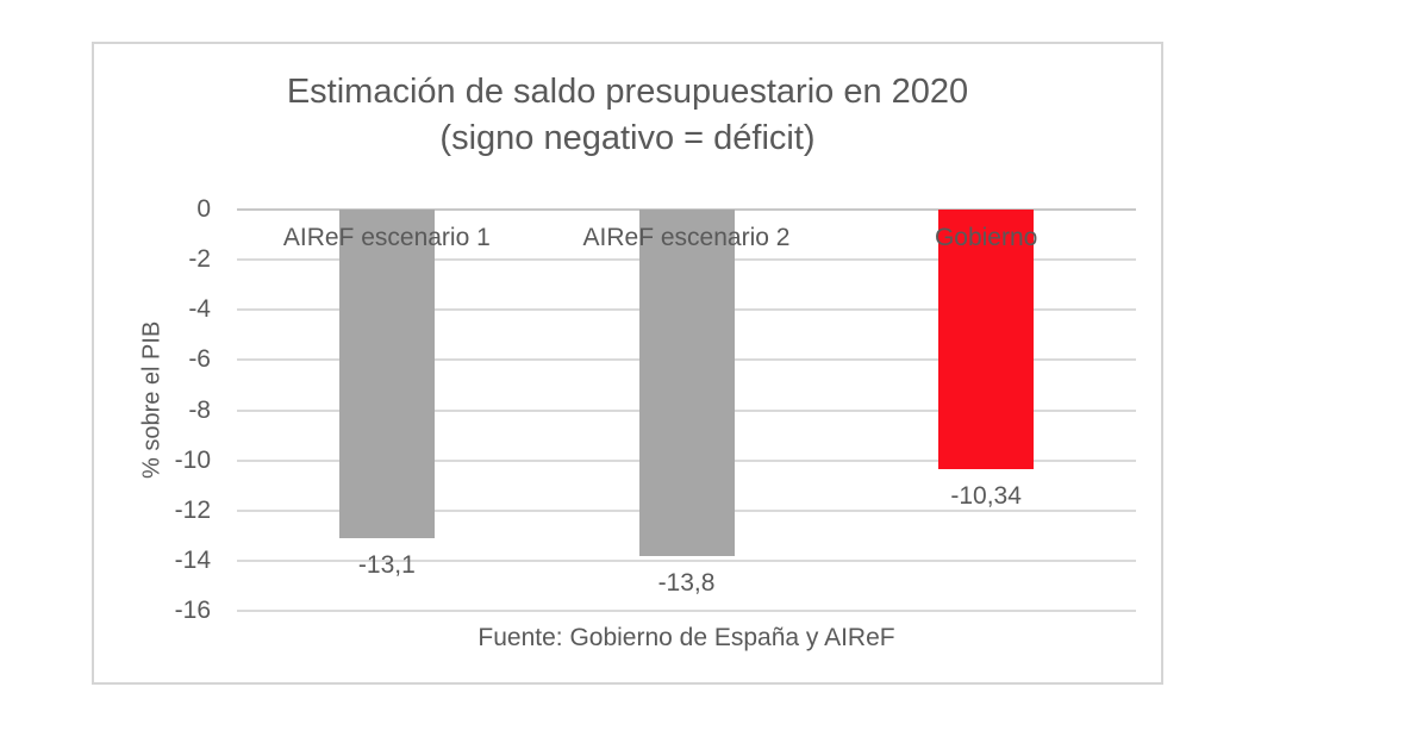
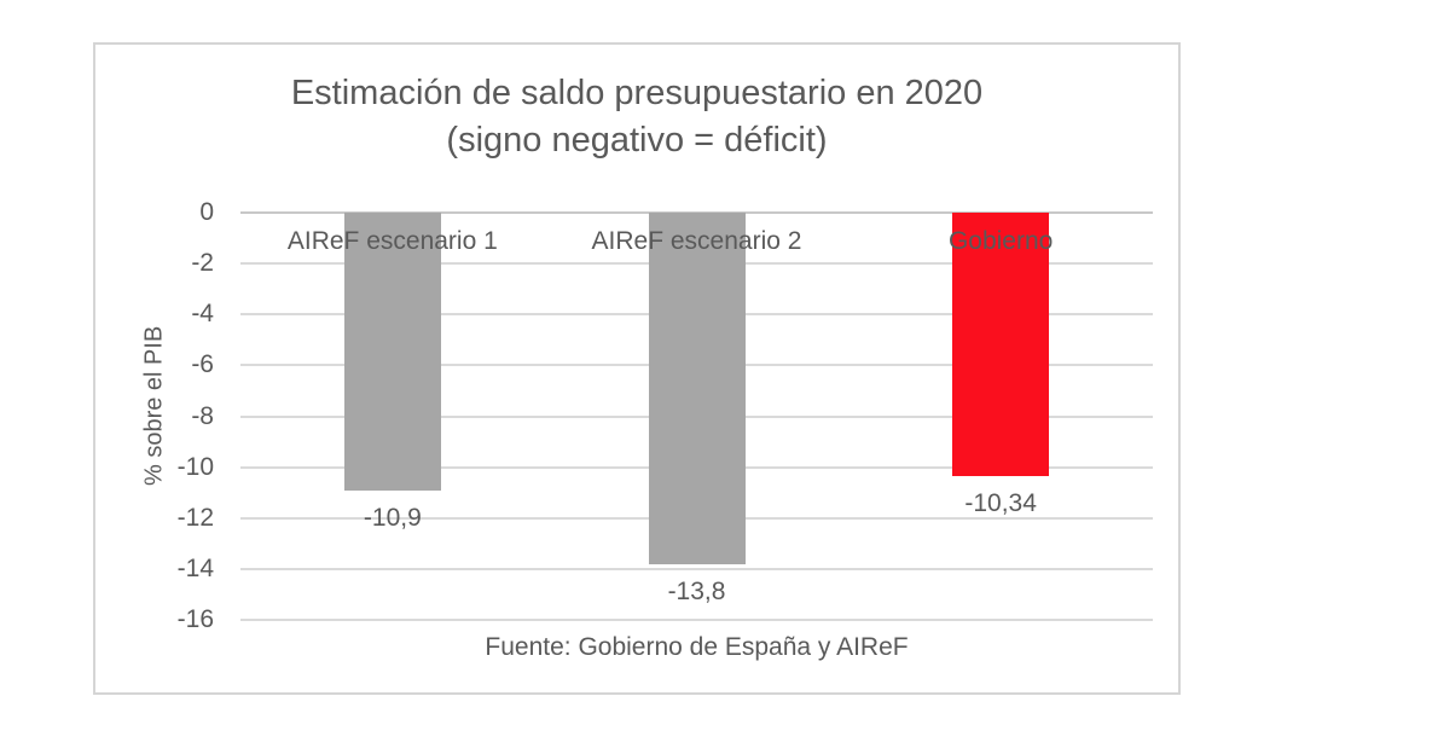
AIReF escenario 1: -13,1 -> -10,9
